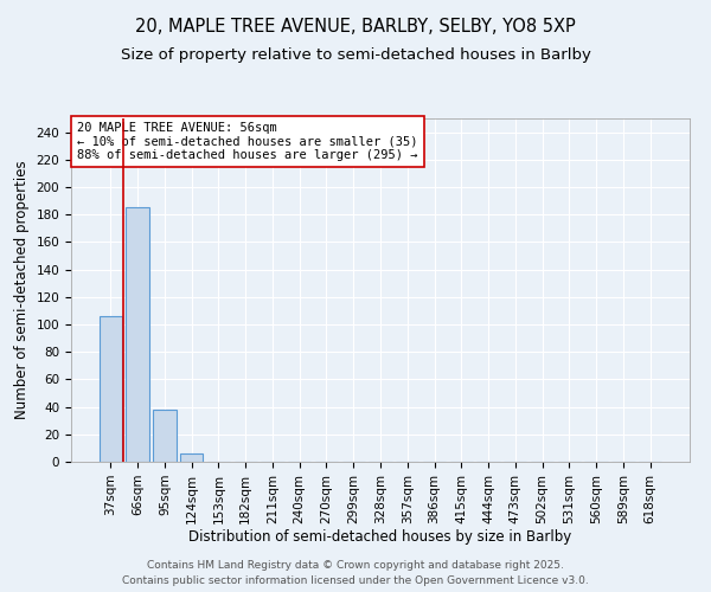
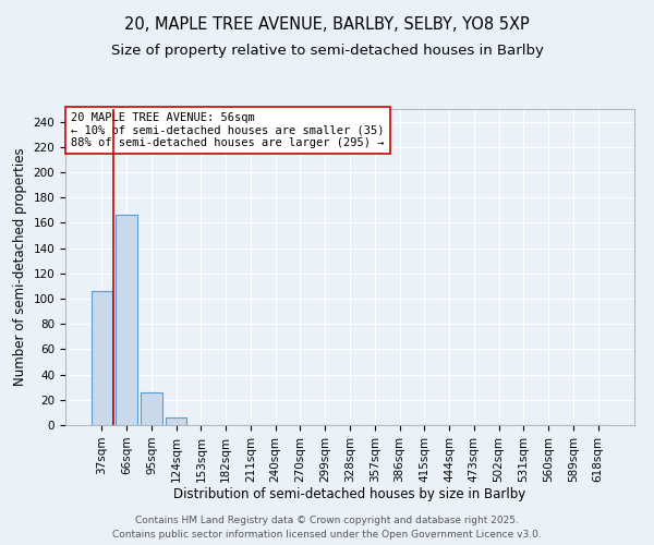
66sqm: 185 -> 166
95sqm: 38 -> 26
